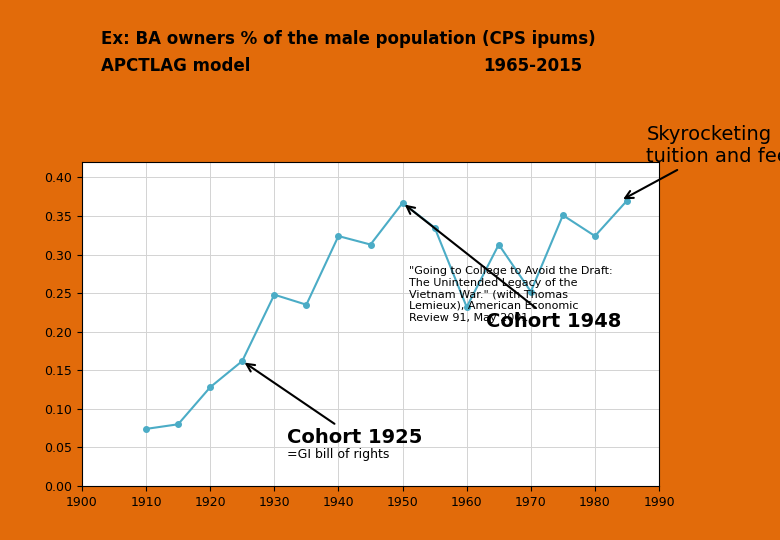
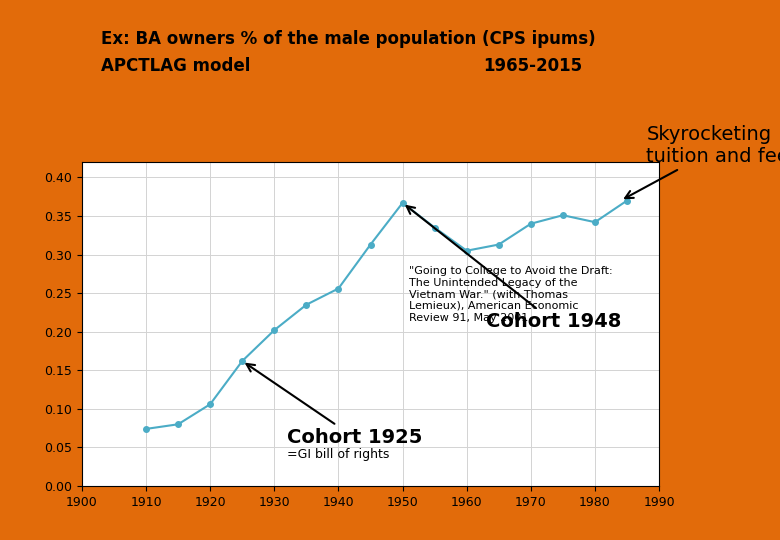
1920: 0.128 -> 0.106
1930: 0.248 -> 0.202
1940: 0.324 -> 0.256
1960: 0.232 -> 0.305
1970: 0.252 -> 0.340
1980: 0.324 -> 0.342
